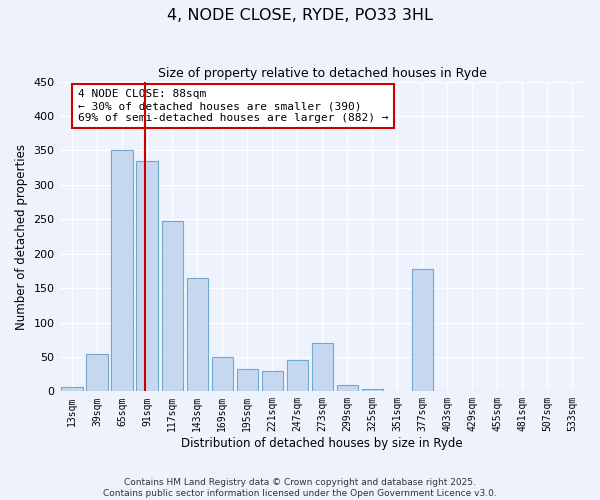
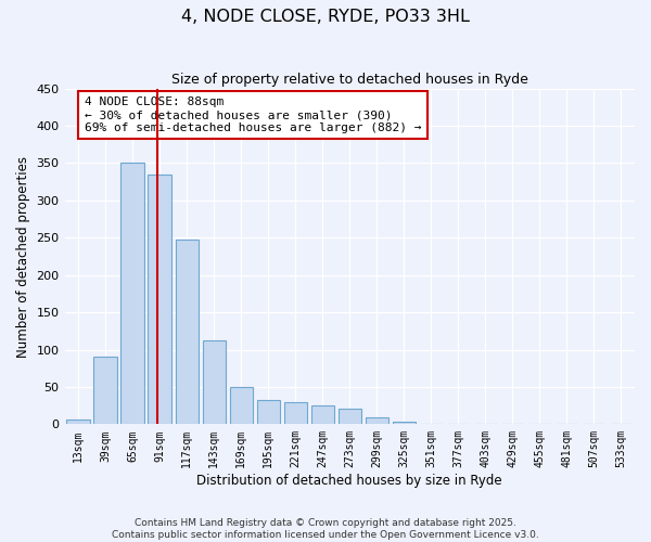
39sqm: 54 -> 90
143sqm: 164 -> 113
247sqm: 46 -> 25
273sqm: 70 -> 21
377sqm: 178 -> 1
